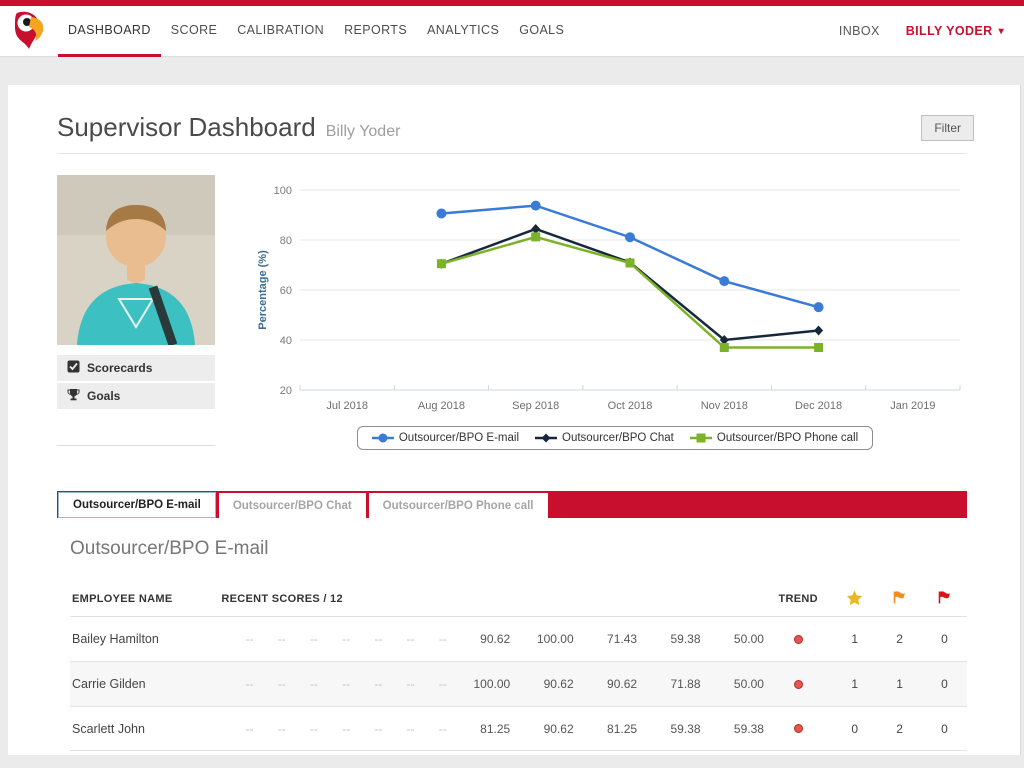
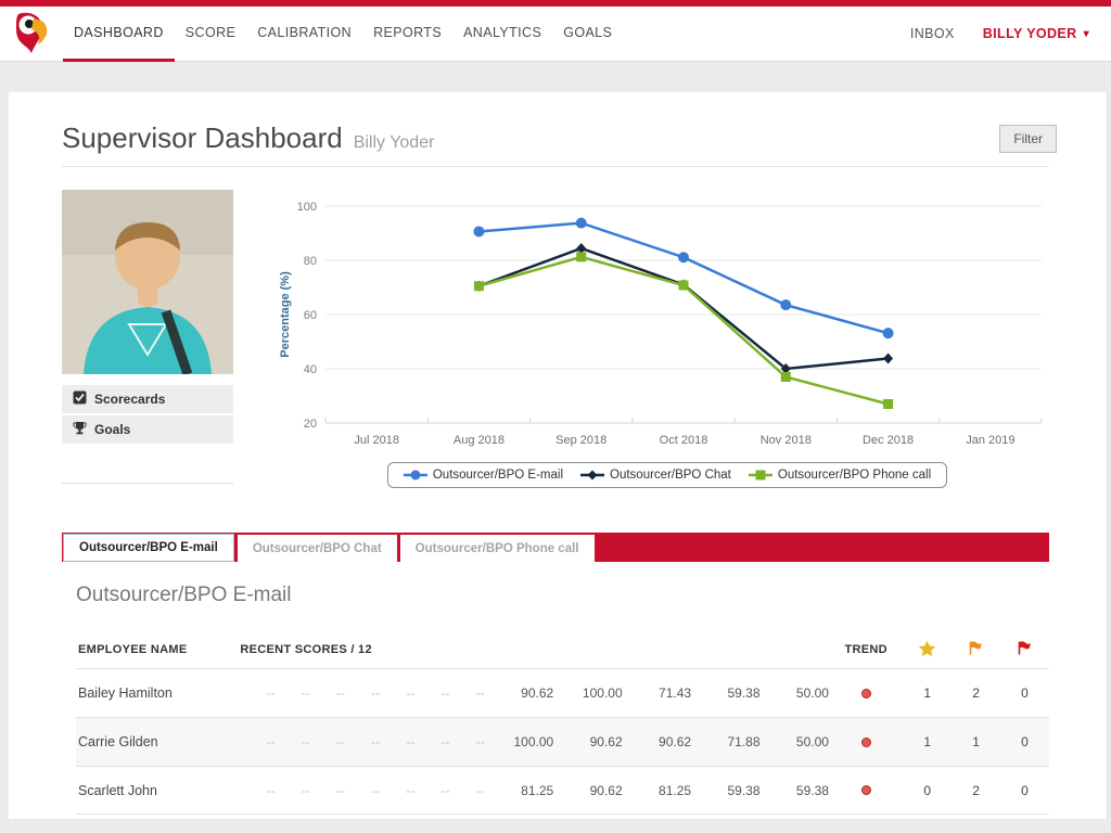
Outsourcer/BPO Phone call/Dec 2018: 37 -> 27
